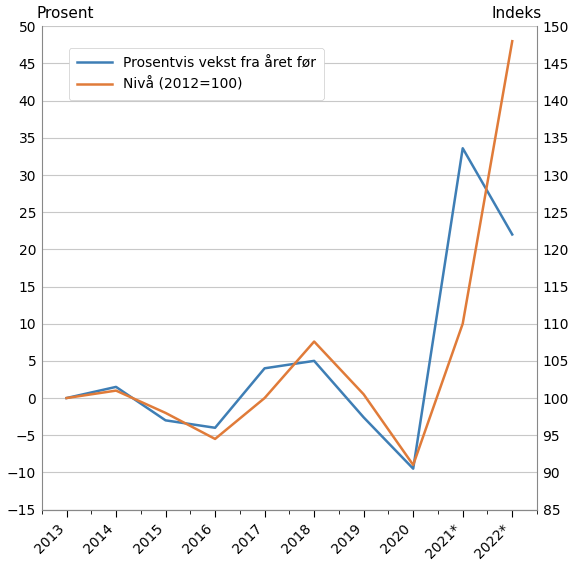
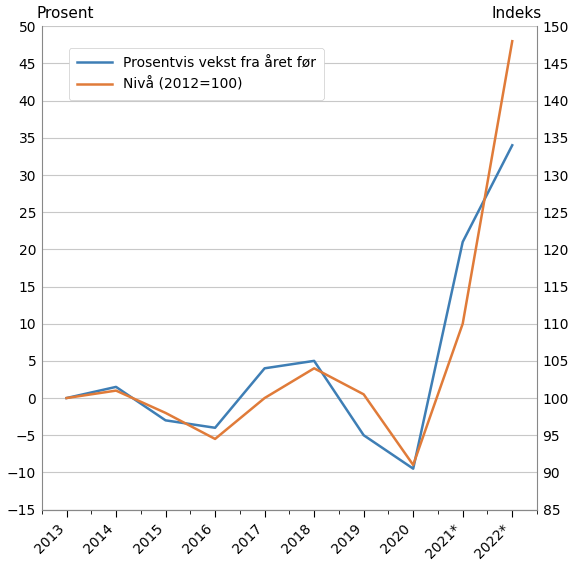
Nivå (2012=100)/2018: 107.6 -> 104.0
Prosentvis vekst fra året før/2019: -2.6 -> -5.0
Prosentvis vekst fra året før/2021*: 33.6 -> 21.0
Prosentvis vekst fra året før/2022*: 22.0 -> 34.0
